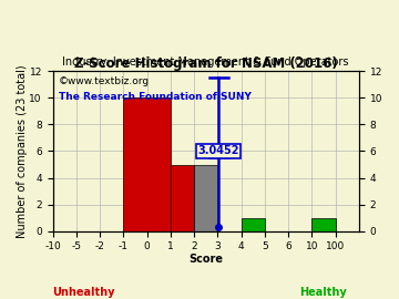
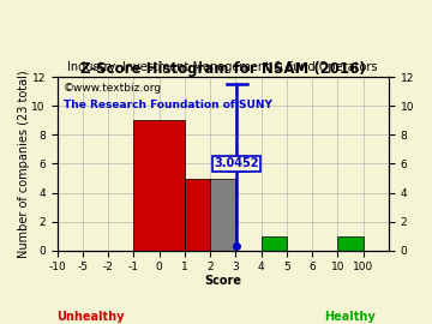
0: 10 -> 9
